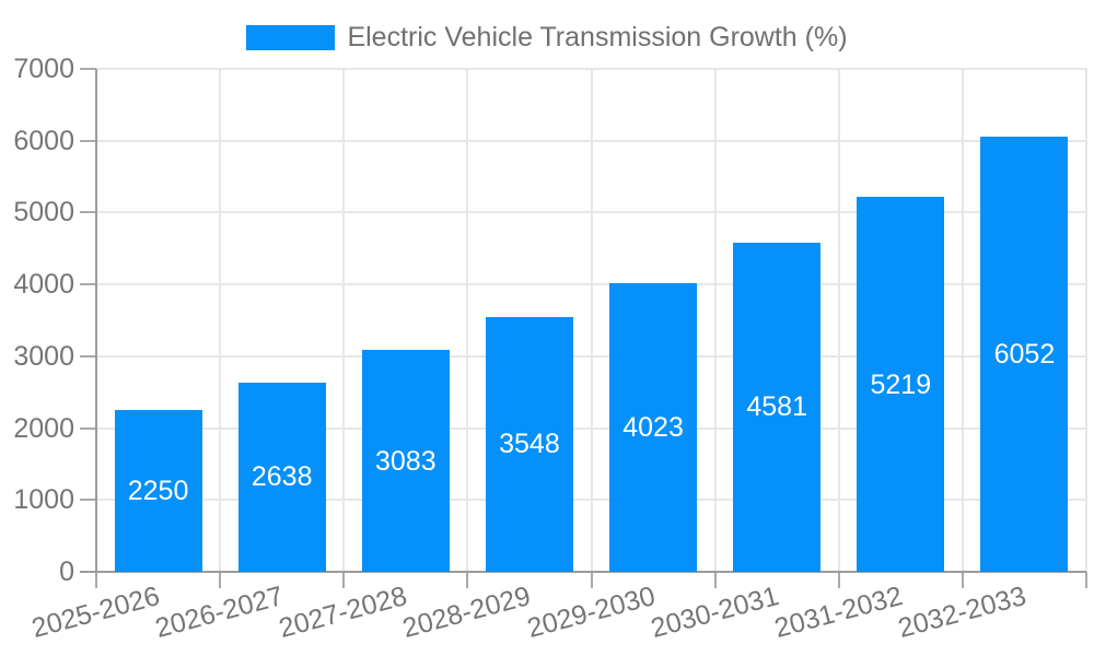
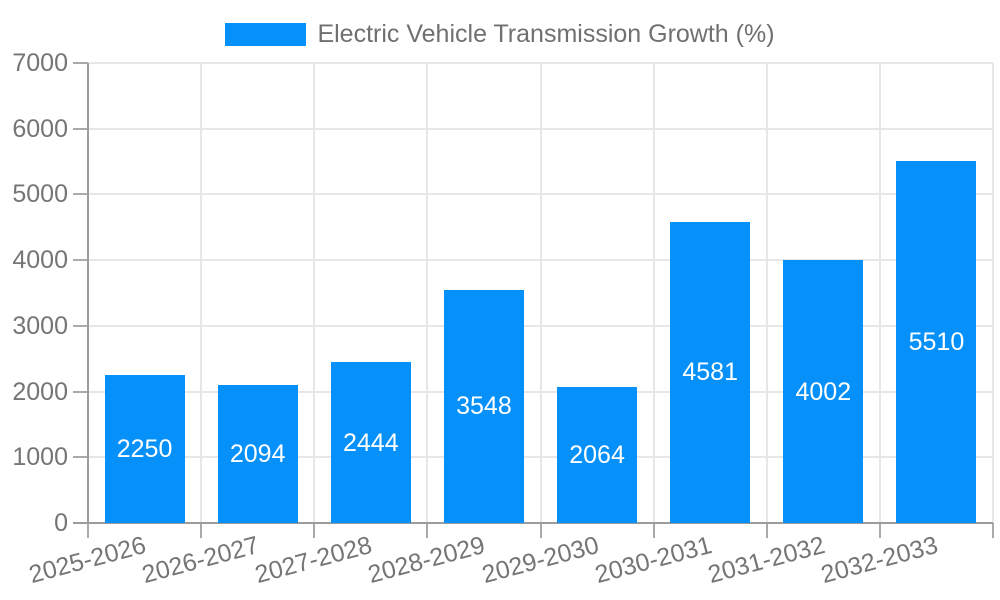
2026-2027: 2638 -> 2094
2027-2028: 3083 -> 2444
2029-2030: 4023 -> 2064
2031-2032: 5219 -> 4002
2032-2033: 6052 -> 5510
